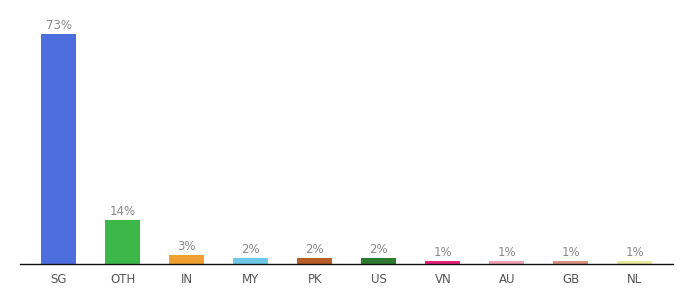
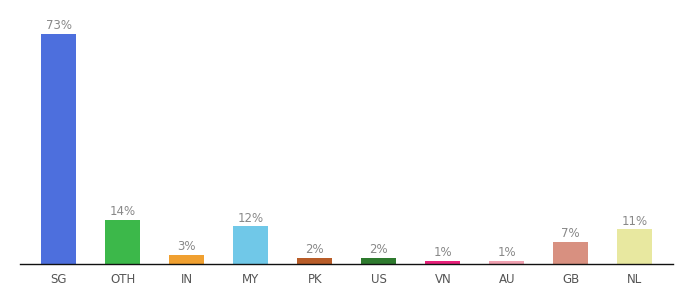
MY: 2% -> 12%
GB: 1% -> 7%
NL: 1% -> 11%
